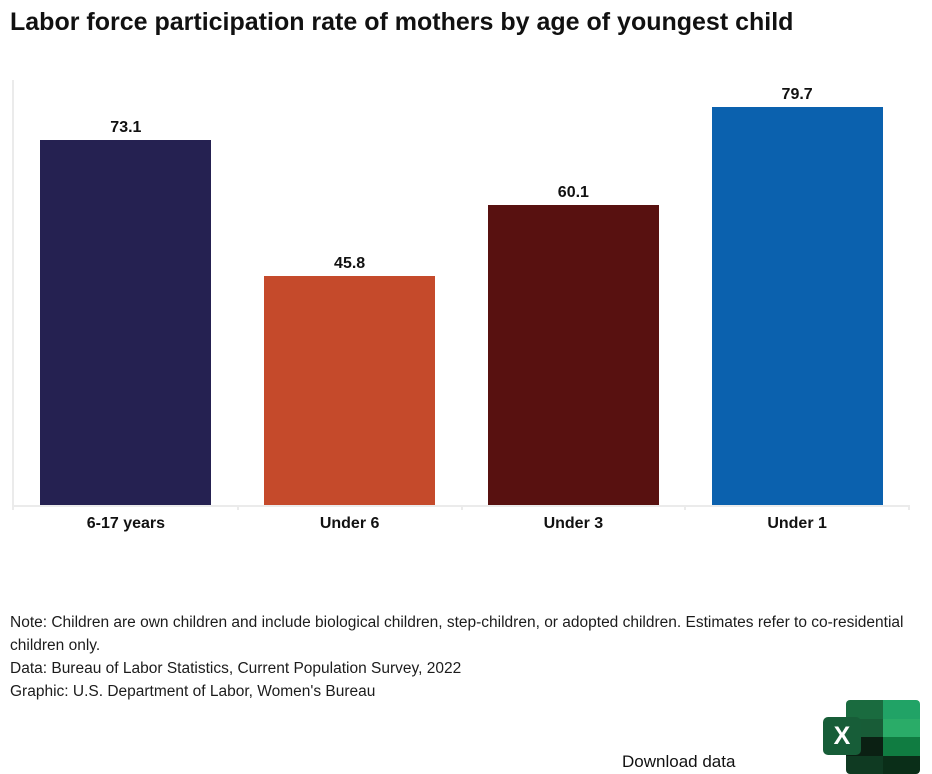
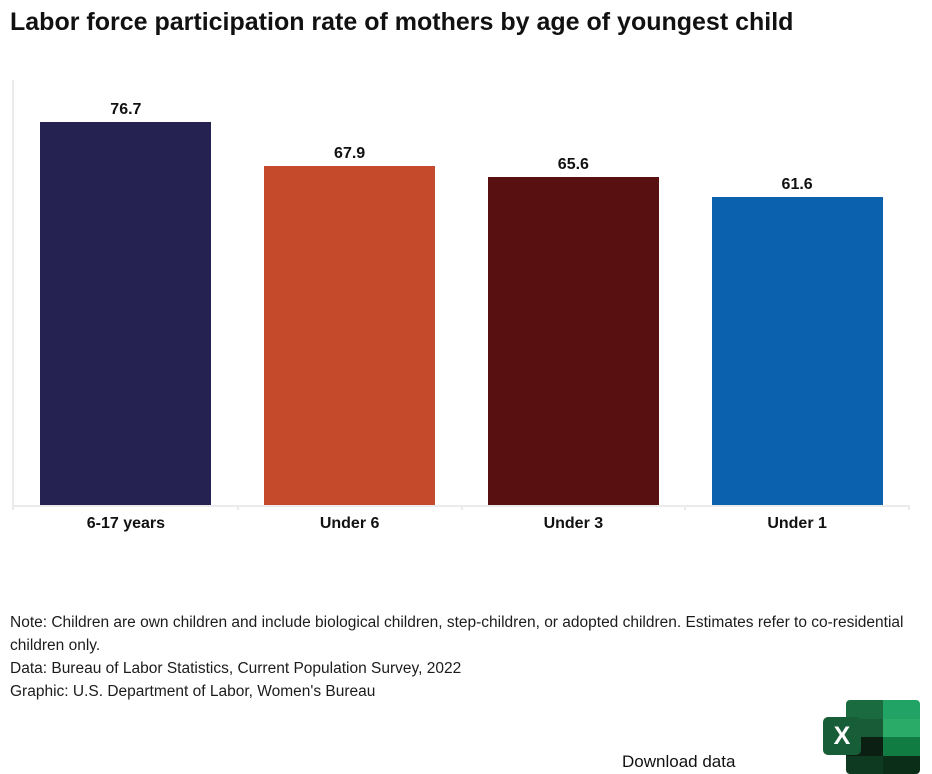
6-17 years: 73.1 -> 76.7
Under 6: 45.8 -> 67.9
Under 3: 60.1 -> 65.6
Under 1: 79.7 -> 61.6
